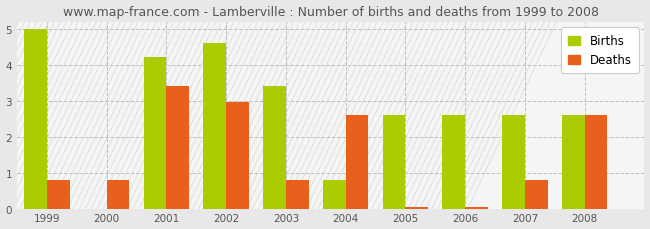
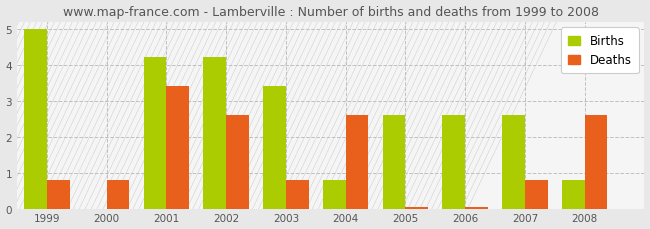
Births/2002: 4.6 -> 4.2
Deaths/2002: 2.95 -> 2.60
Births/2008: 2.6 -> 0.8
